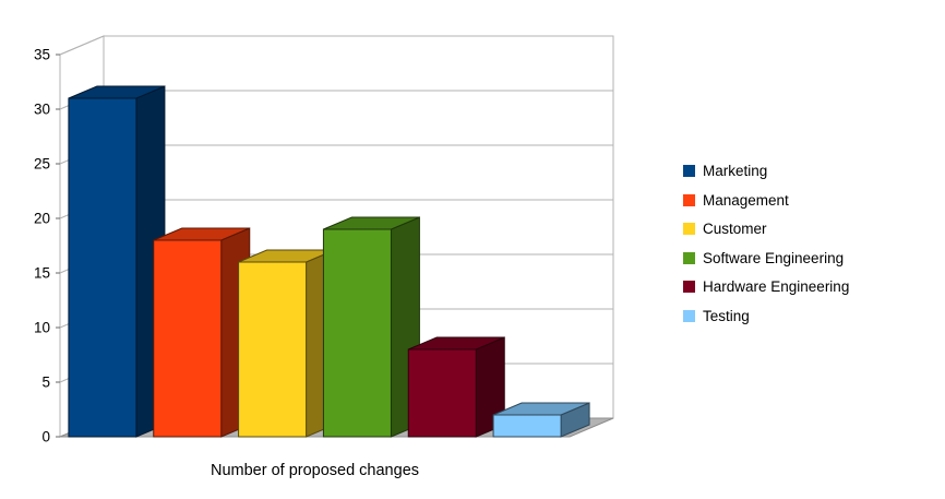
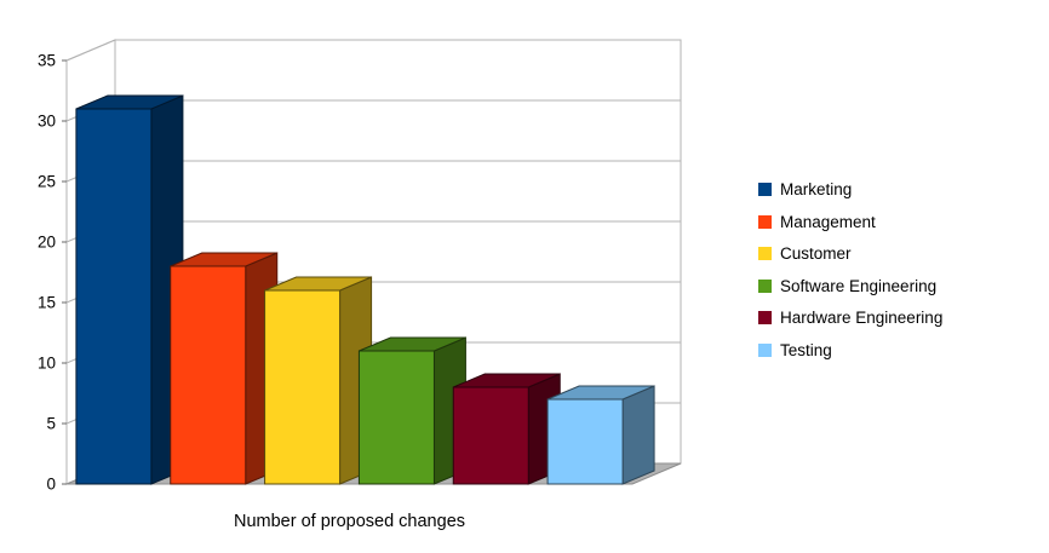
Software Engineering: 19 -> 11
Testing: 2 -> 7
